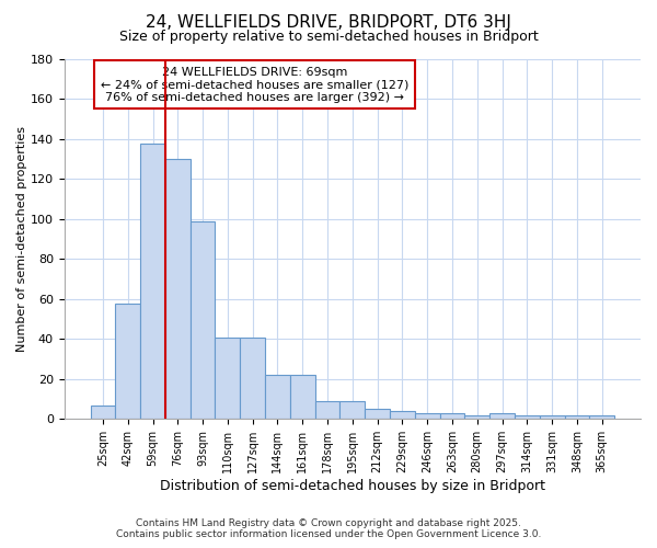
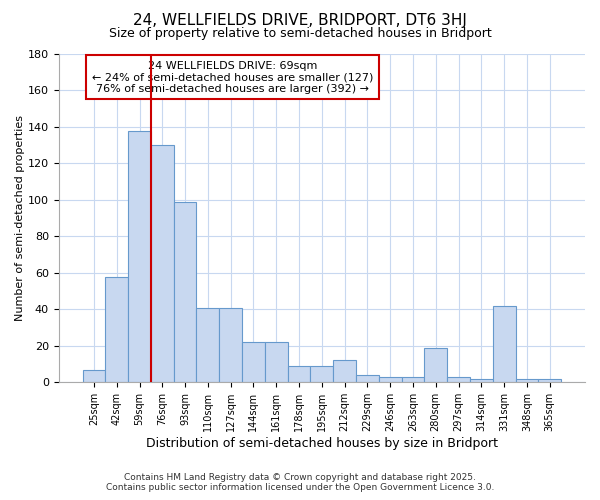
212sqm: 5 -> 12
280sqm: 2 -> 19
331sqm: 2 -> 42
